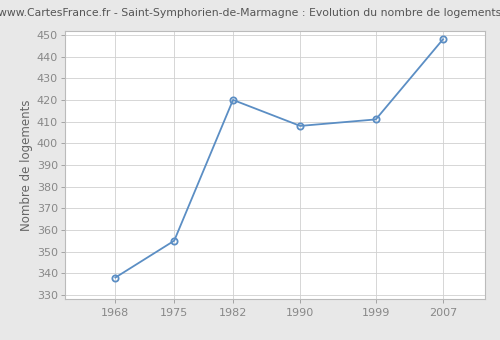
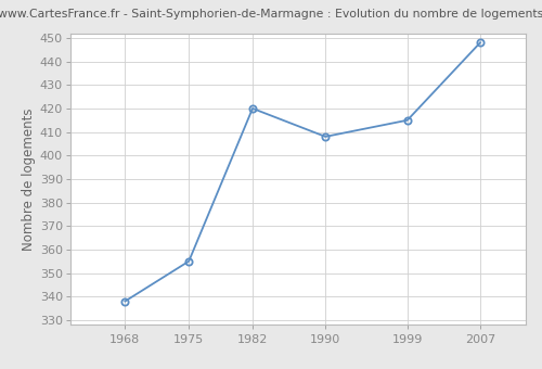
1999: 411 -> 415
